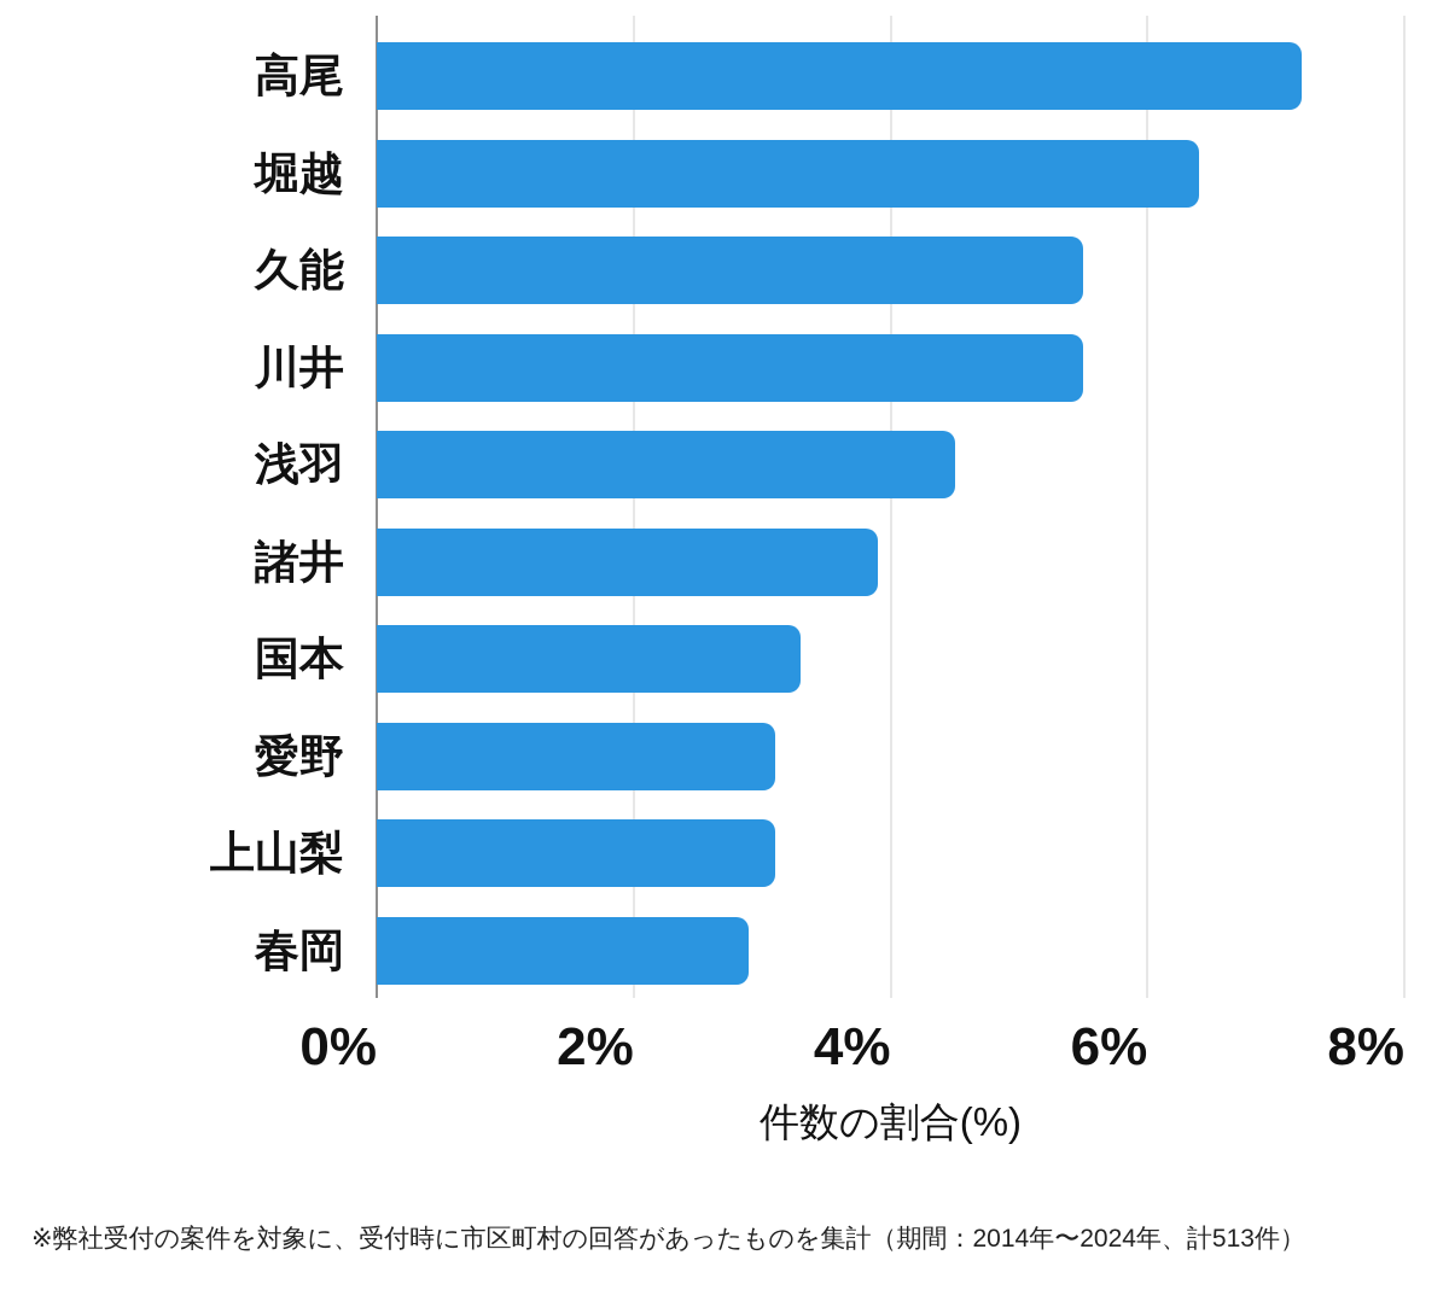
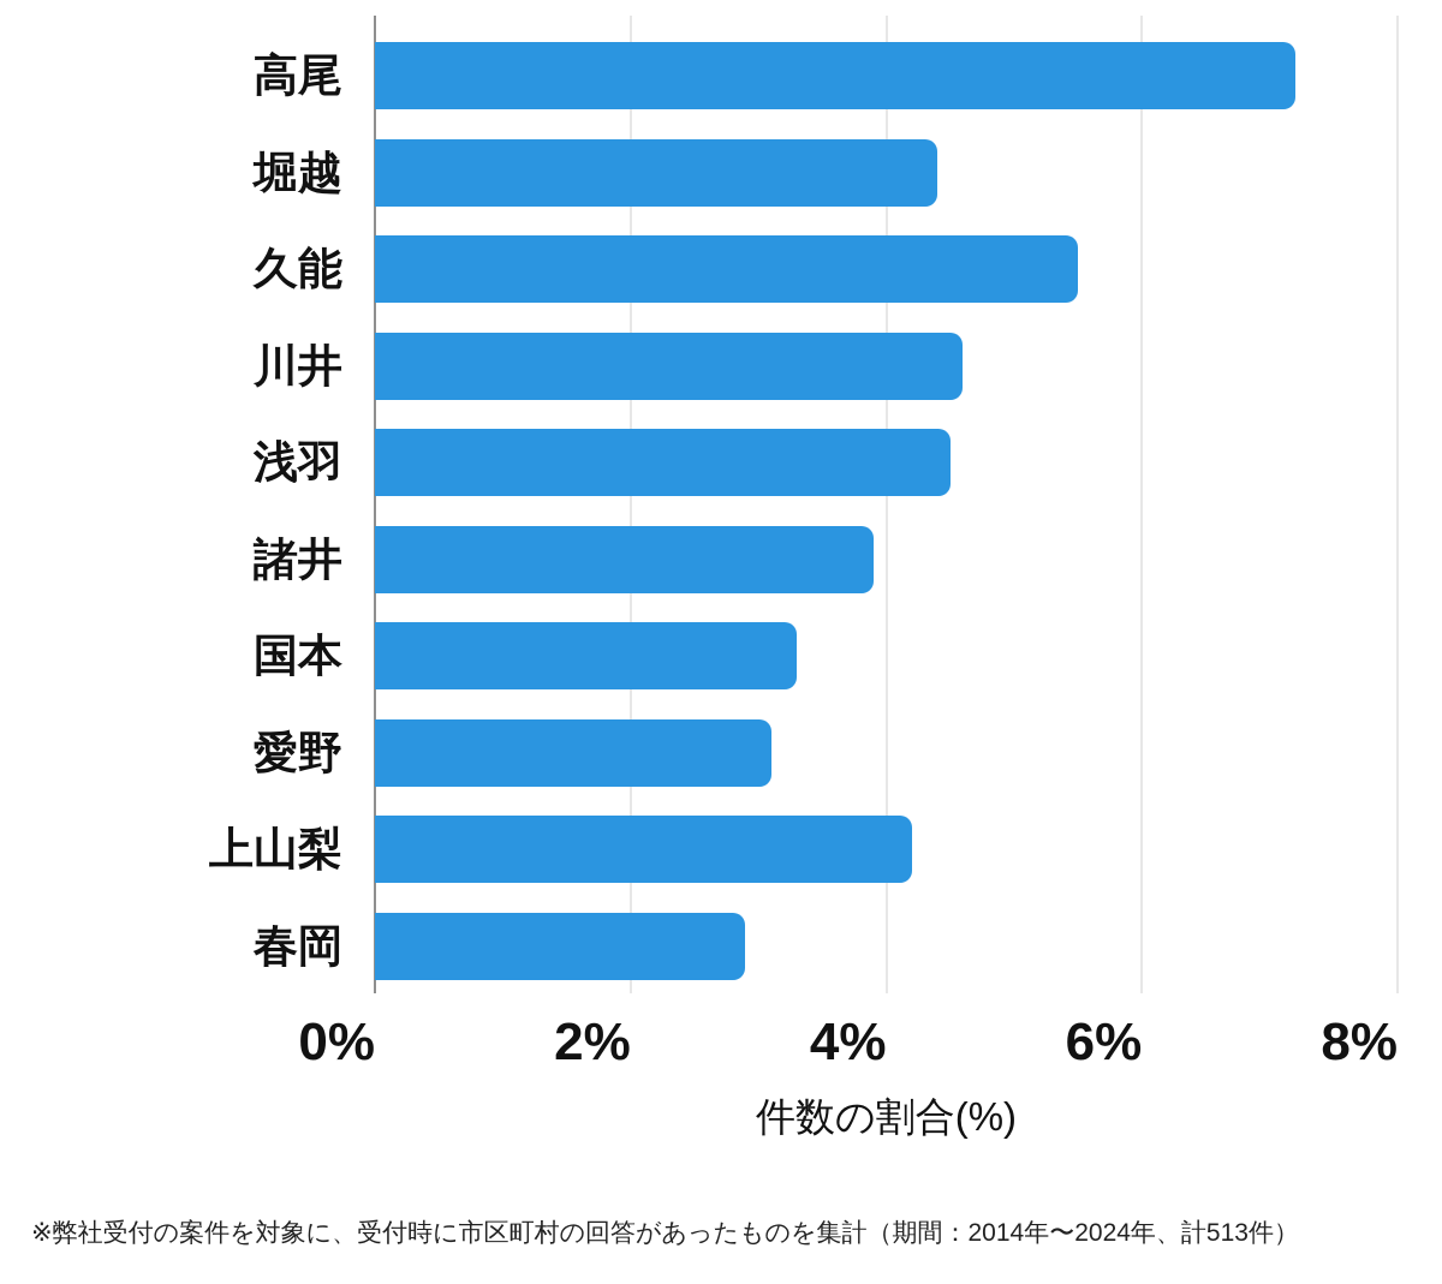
堀越: 6.4% -> 4.4%
川井: 5.5% -> 4.6%
上山梨: 3.1% -> 4.2%
